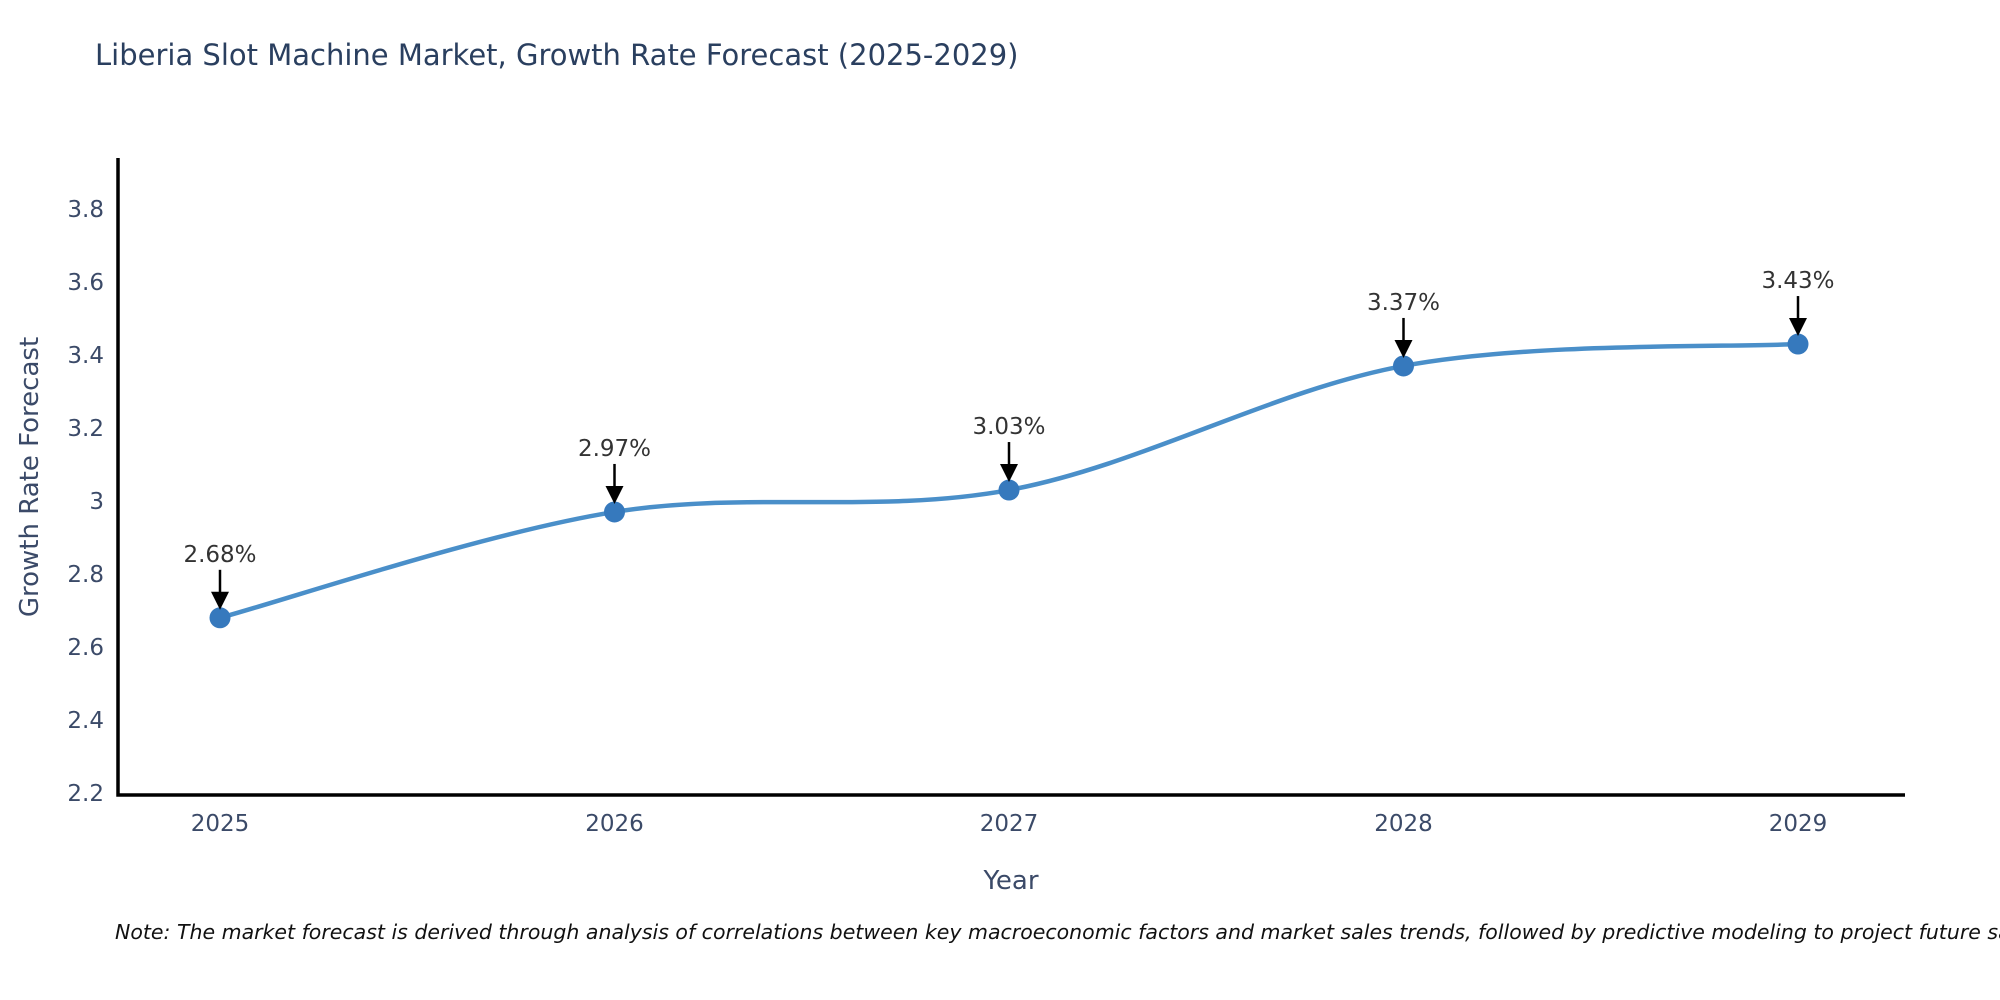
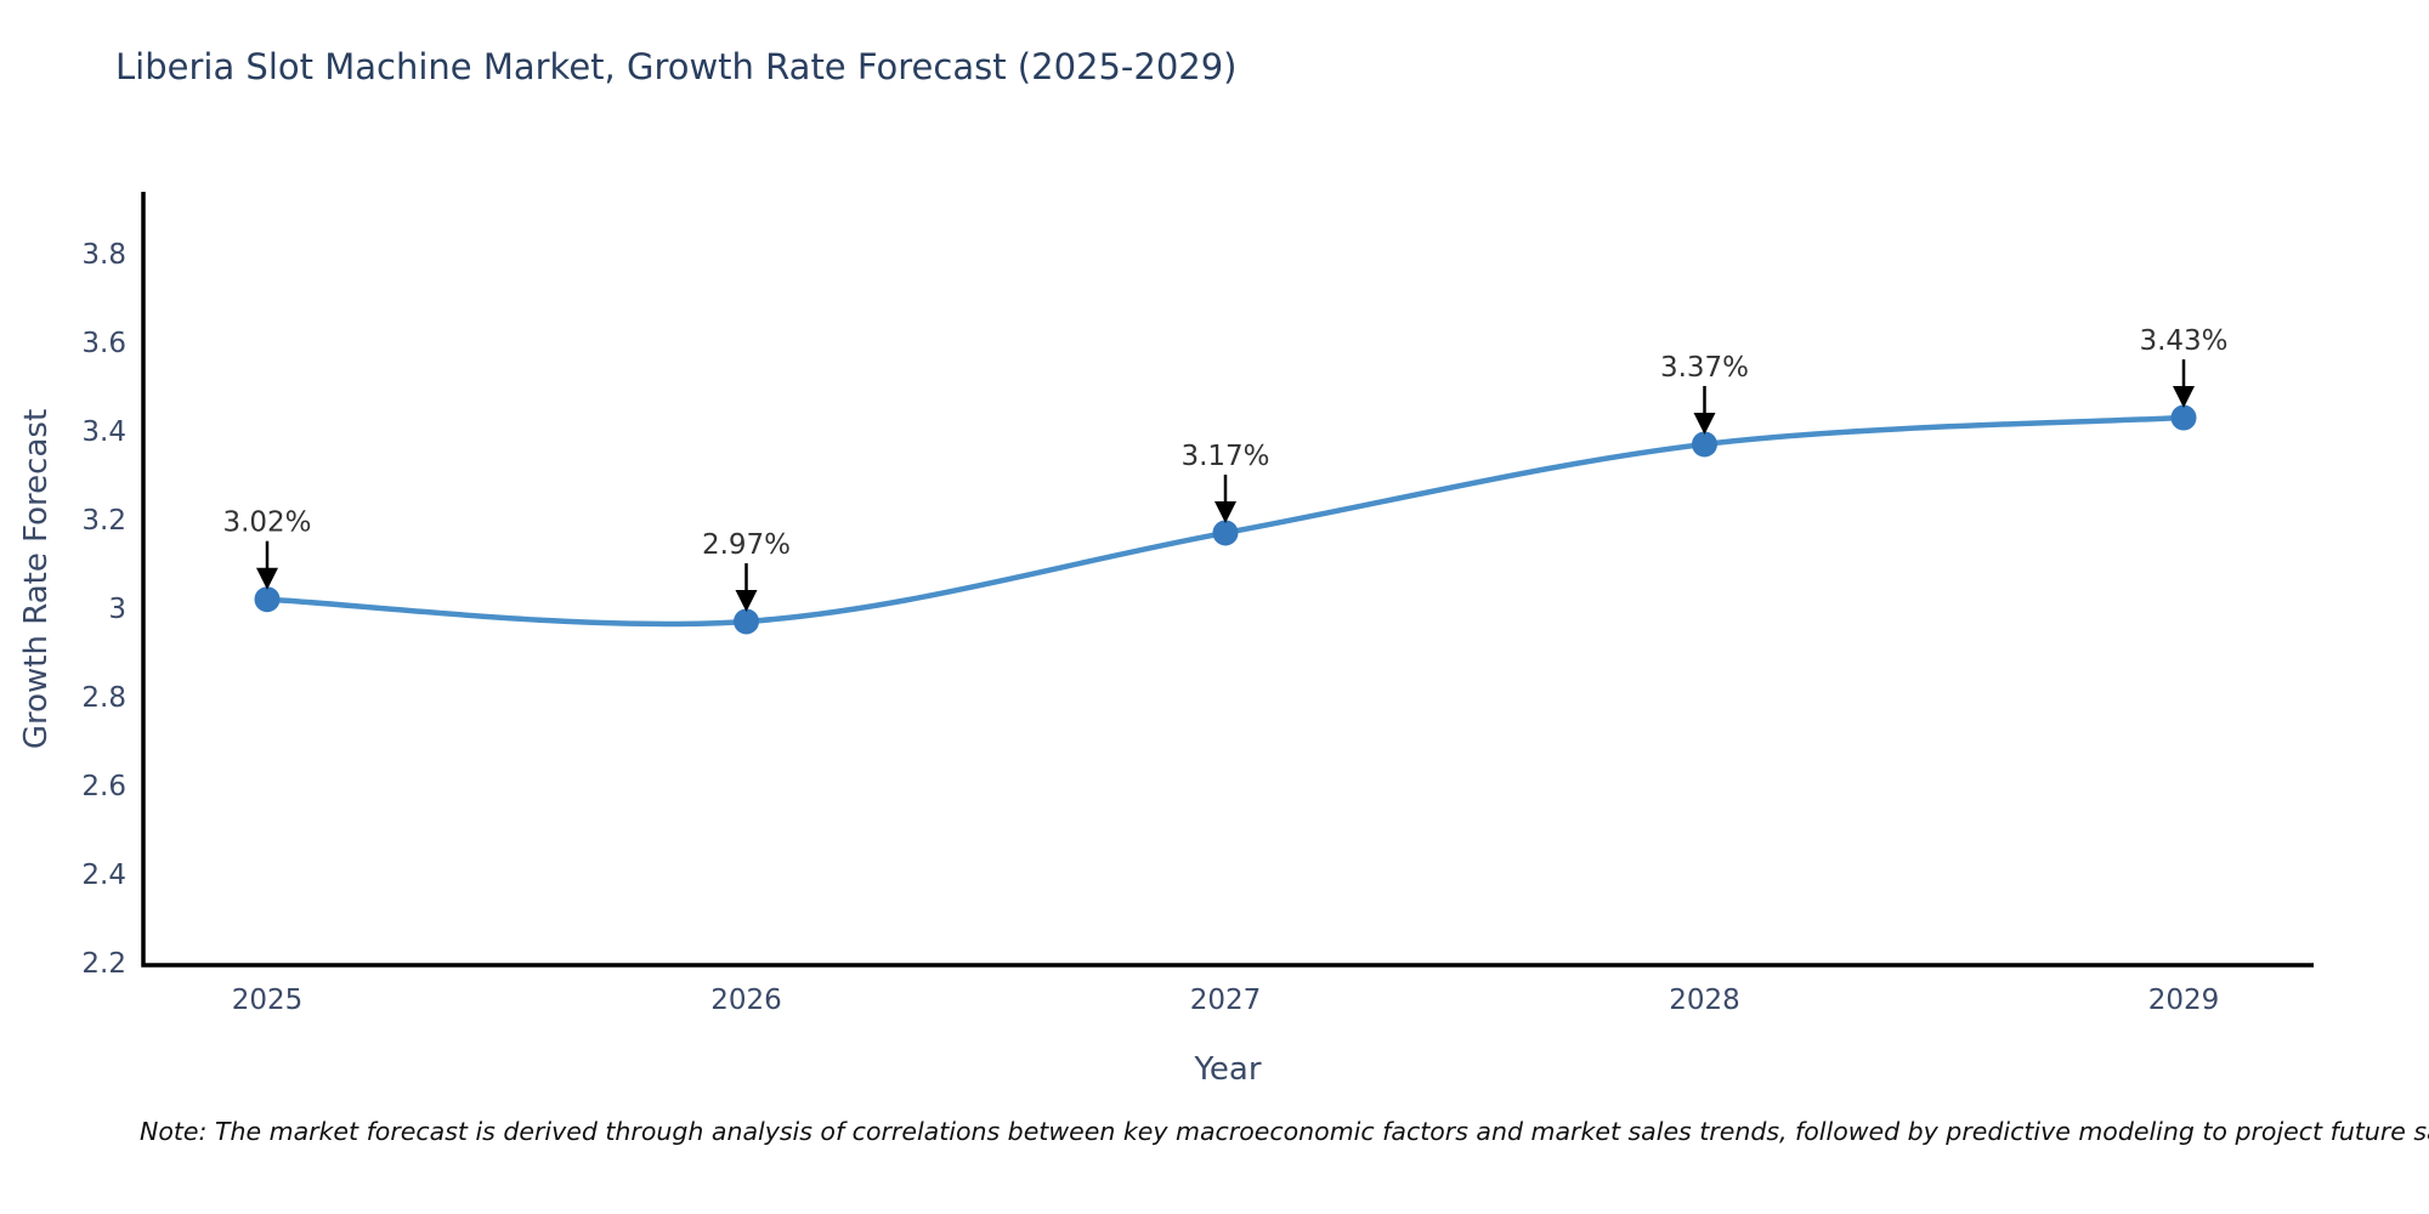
2025: 2.68% -> 3.02%
2027: 3.03% -> 3.17%
